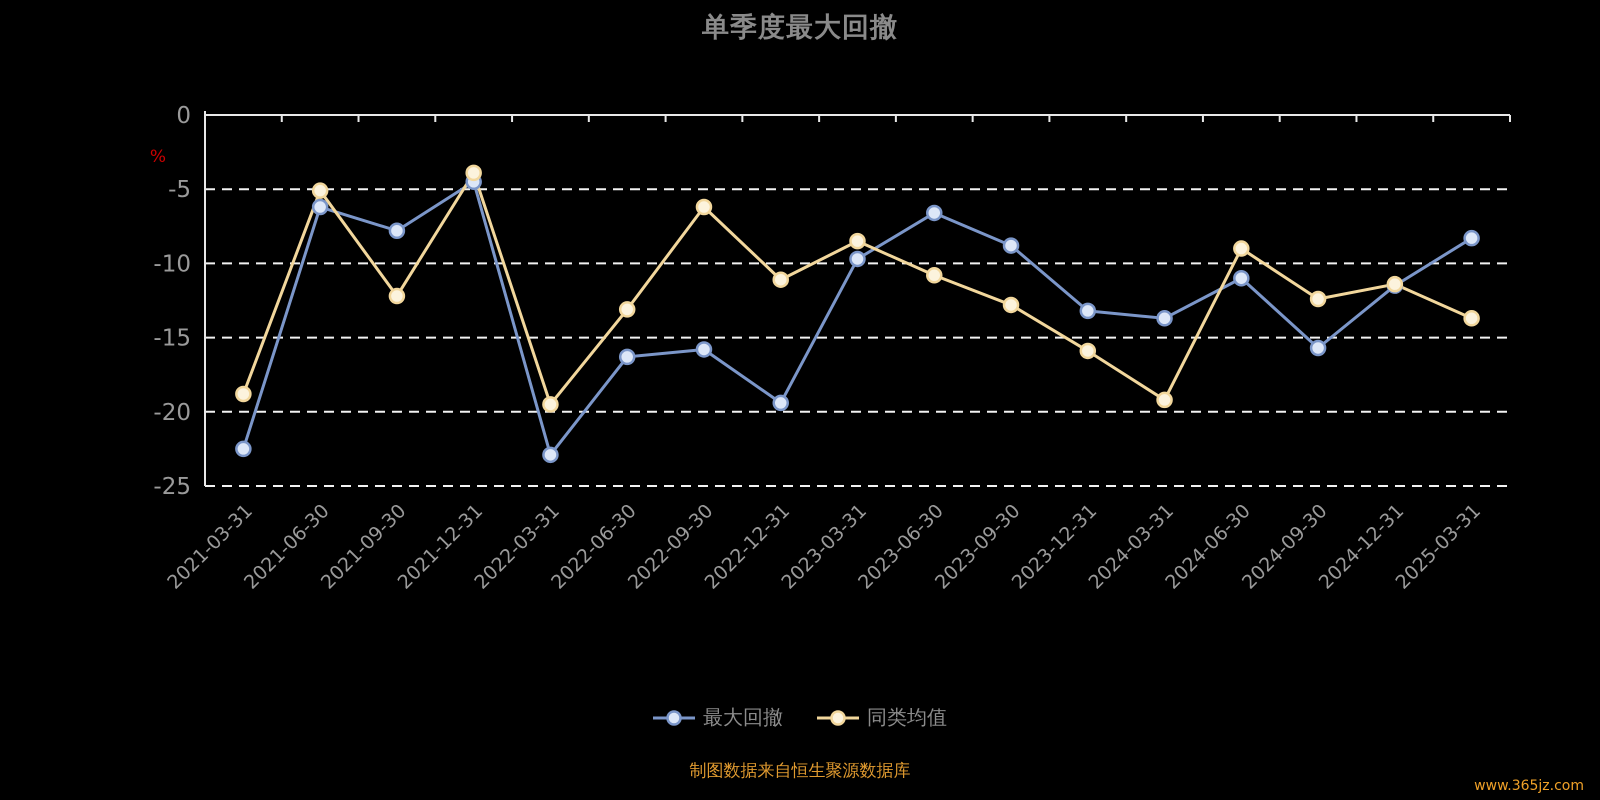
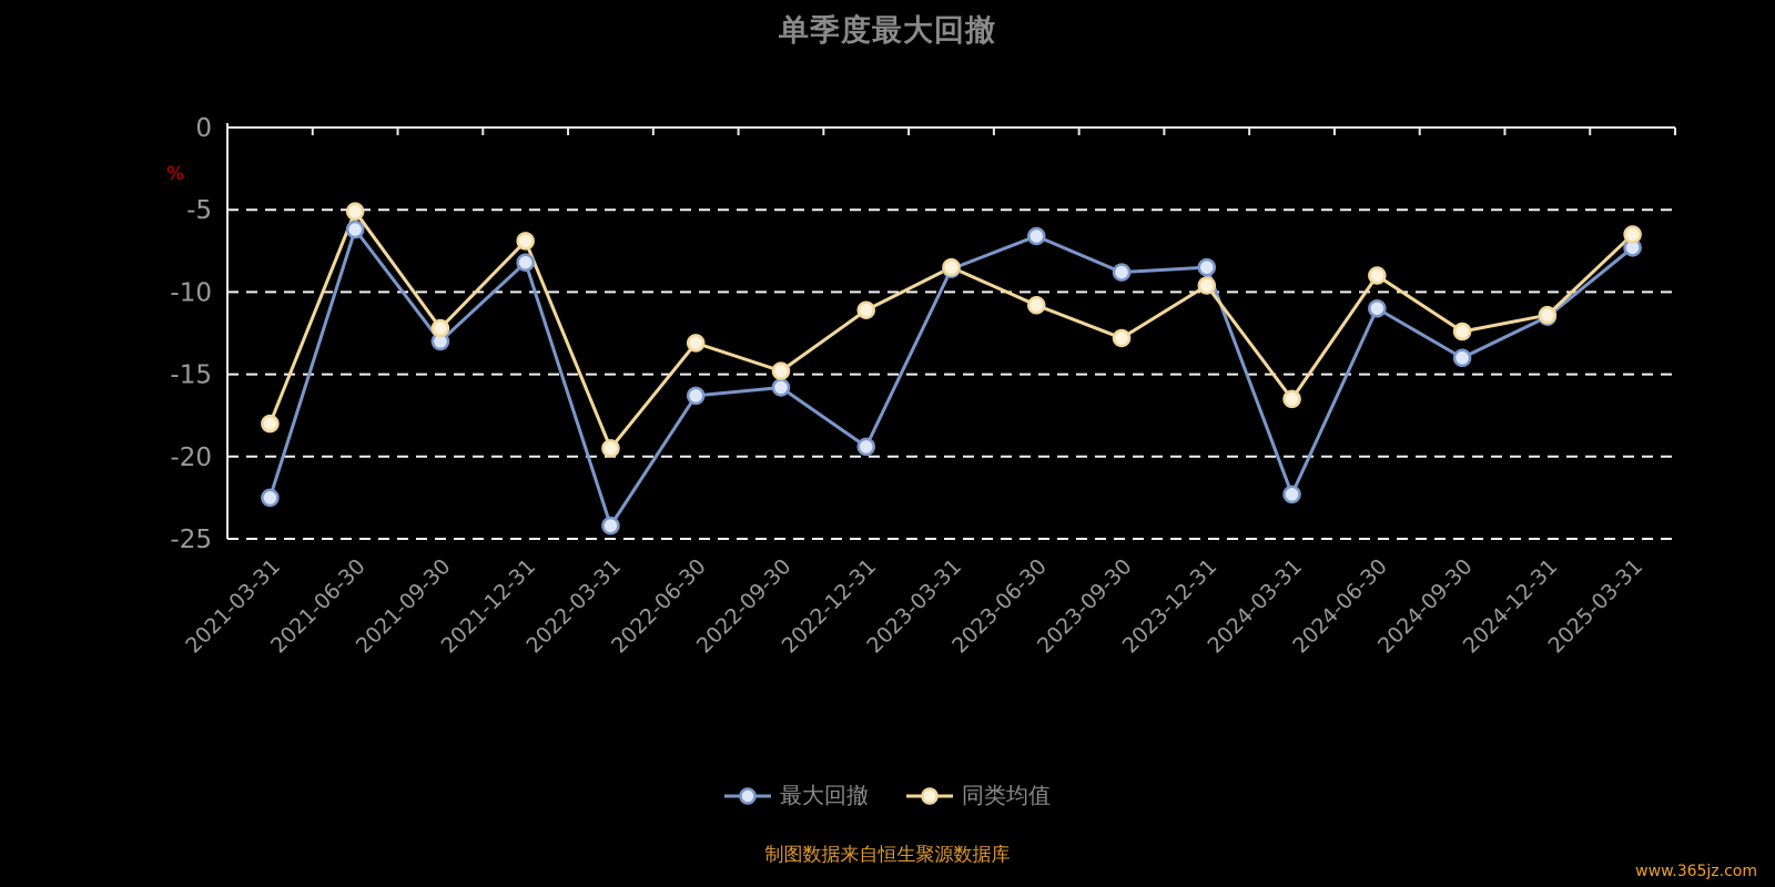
同类均值/2021-03-31: -18.8 -> -18.0
最大回撤/2021-09-30: -7.8 -> -13.0
最大回撤/2021-12-31: -4.5 -> -8.2
同类均值/2021-12-31: -3.9 -> -6.9
最大回撤/2022-03-31: -22.9 -> -24.2
同类均值/2022-09-30: -6.2 -> -14.8
最大回撤/2023-03-31: -9.7 -> -8.6
最大回撤/2023-12-31: -13.2 -> -8.5
同类均值/2023-12-31: -15.9 -> -9.6
最大回撤/2024-03-31: -13.7 -> -22.3
同类均值/2024-03-31: -19.2 -> -16.5
最大回撤/2024-09-30: -15.7 -> -14.0
最大回撤/2025-03-31: -8.3 -> -7.3
同类均值/2025-03-31: -13.7 -> -6.5
